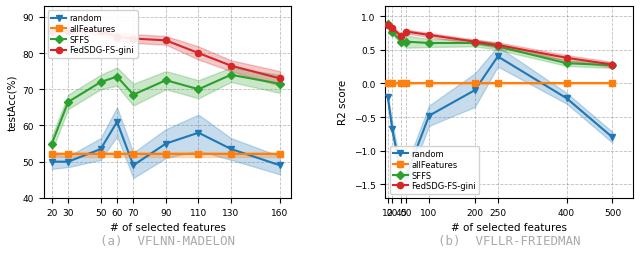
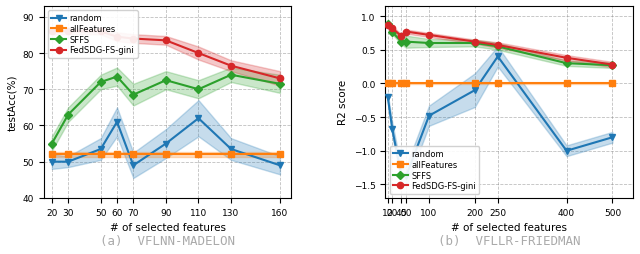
SFFS/30: 66.5 -> 63.0
random/110: 58.0 -> 62.0
random/400: -0.22 -> -1.00
